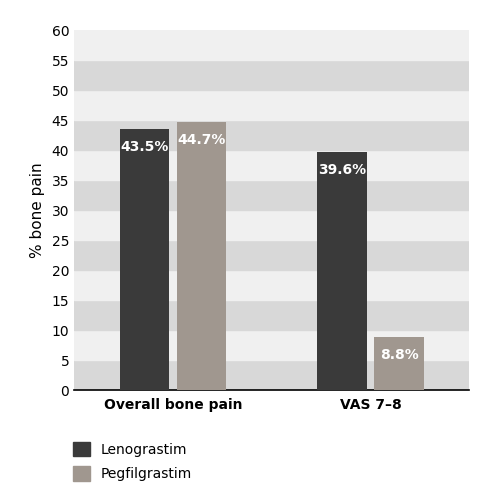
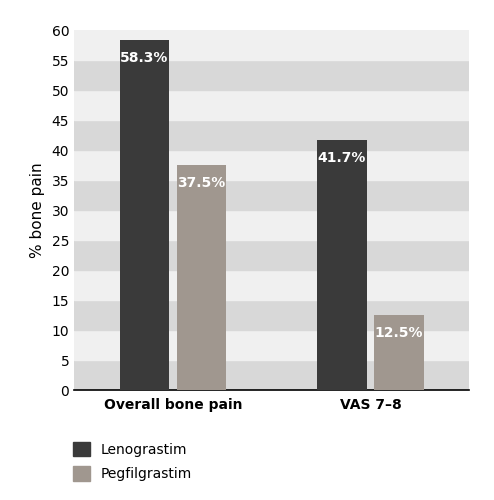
Lenograstim/Overall bone pain: 43.5% -> 58.3%
Pegfilgrastim/Overall bone pain: 44.7% -> 37.5%
Lenograstim/VAS 7–8: 39.6% -> 41.7%
Pegfilgrastim/VAS 7–8: 8.8% -> 12.5%
